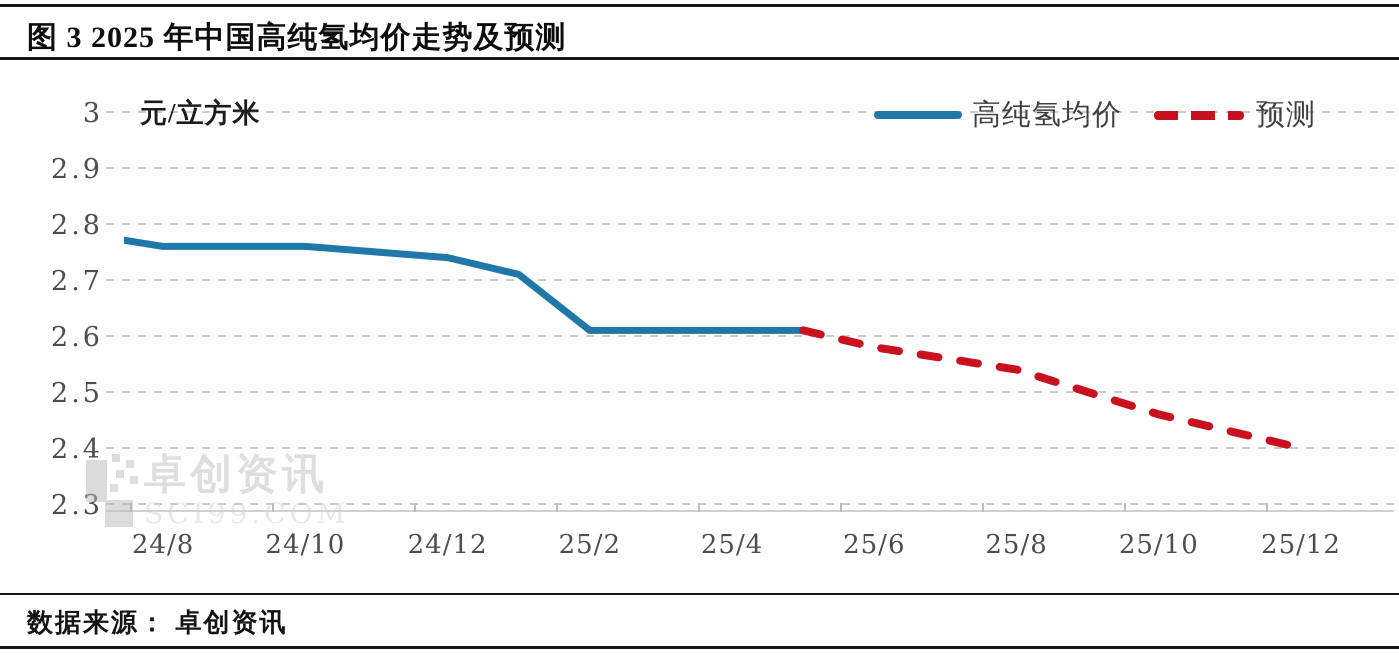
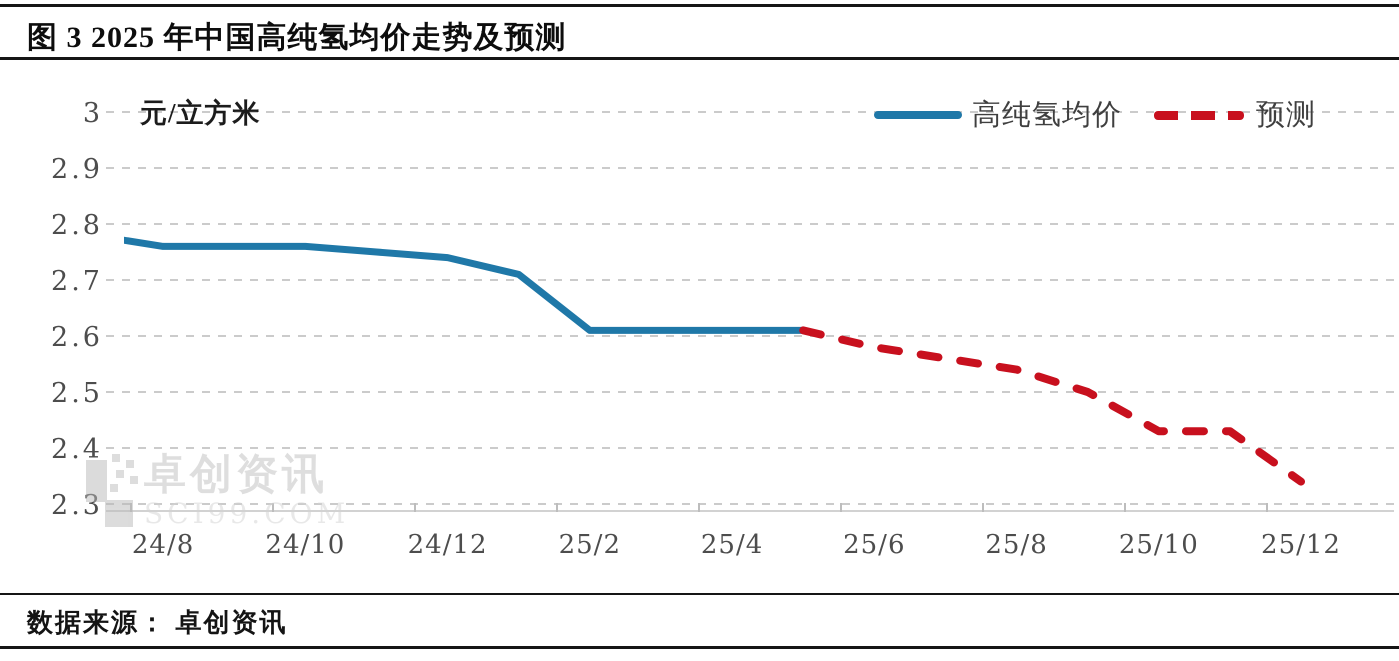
预测/25/10: 2.46 -> 2.43
预测/25/12: 2.40 -> 2.34
